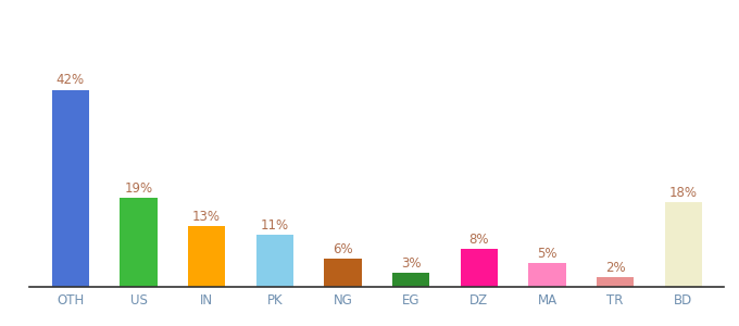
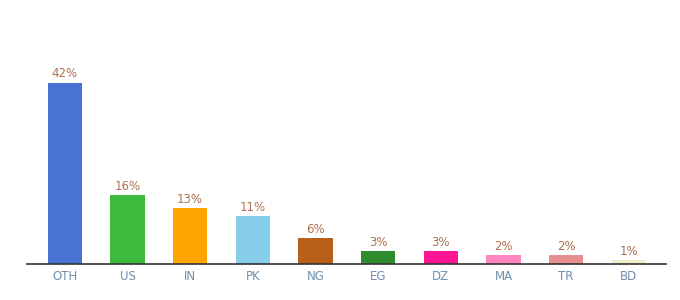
US: 19% -> 16%
DZ: 8% -> 3%
MA: 5% -> 2%
BD: 18% -> 1%
